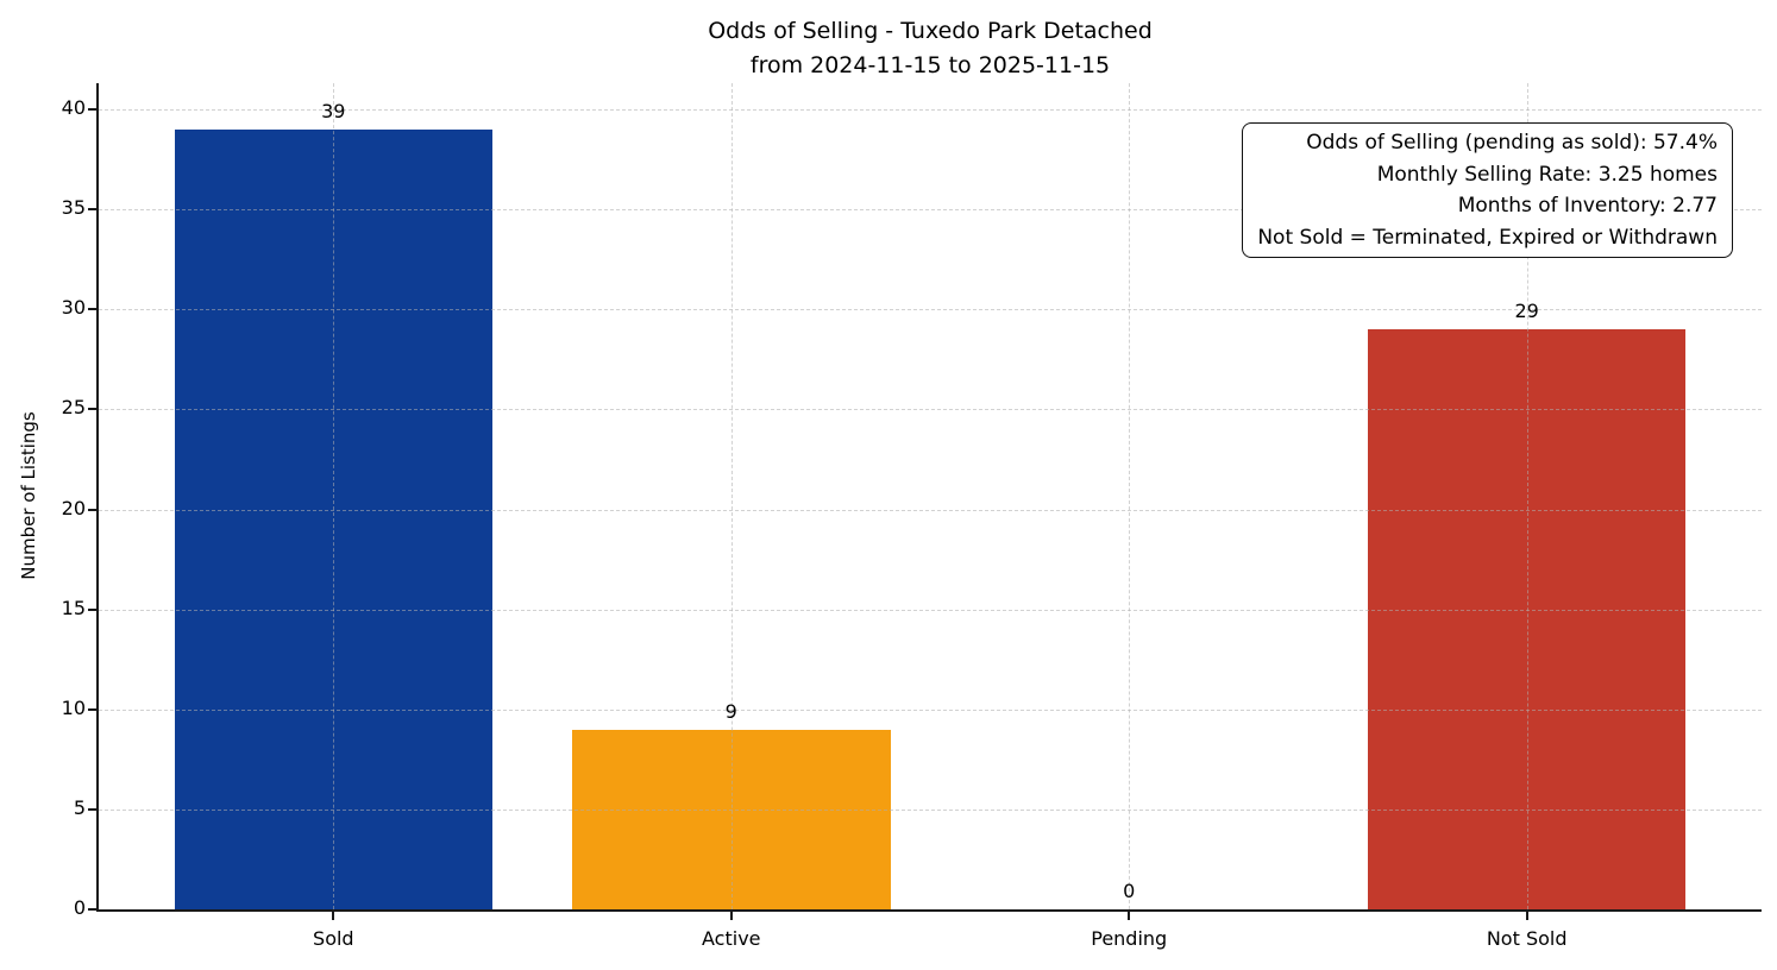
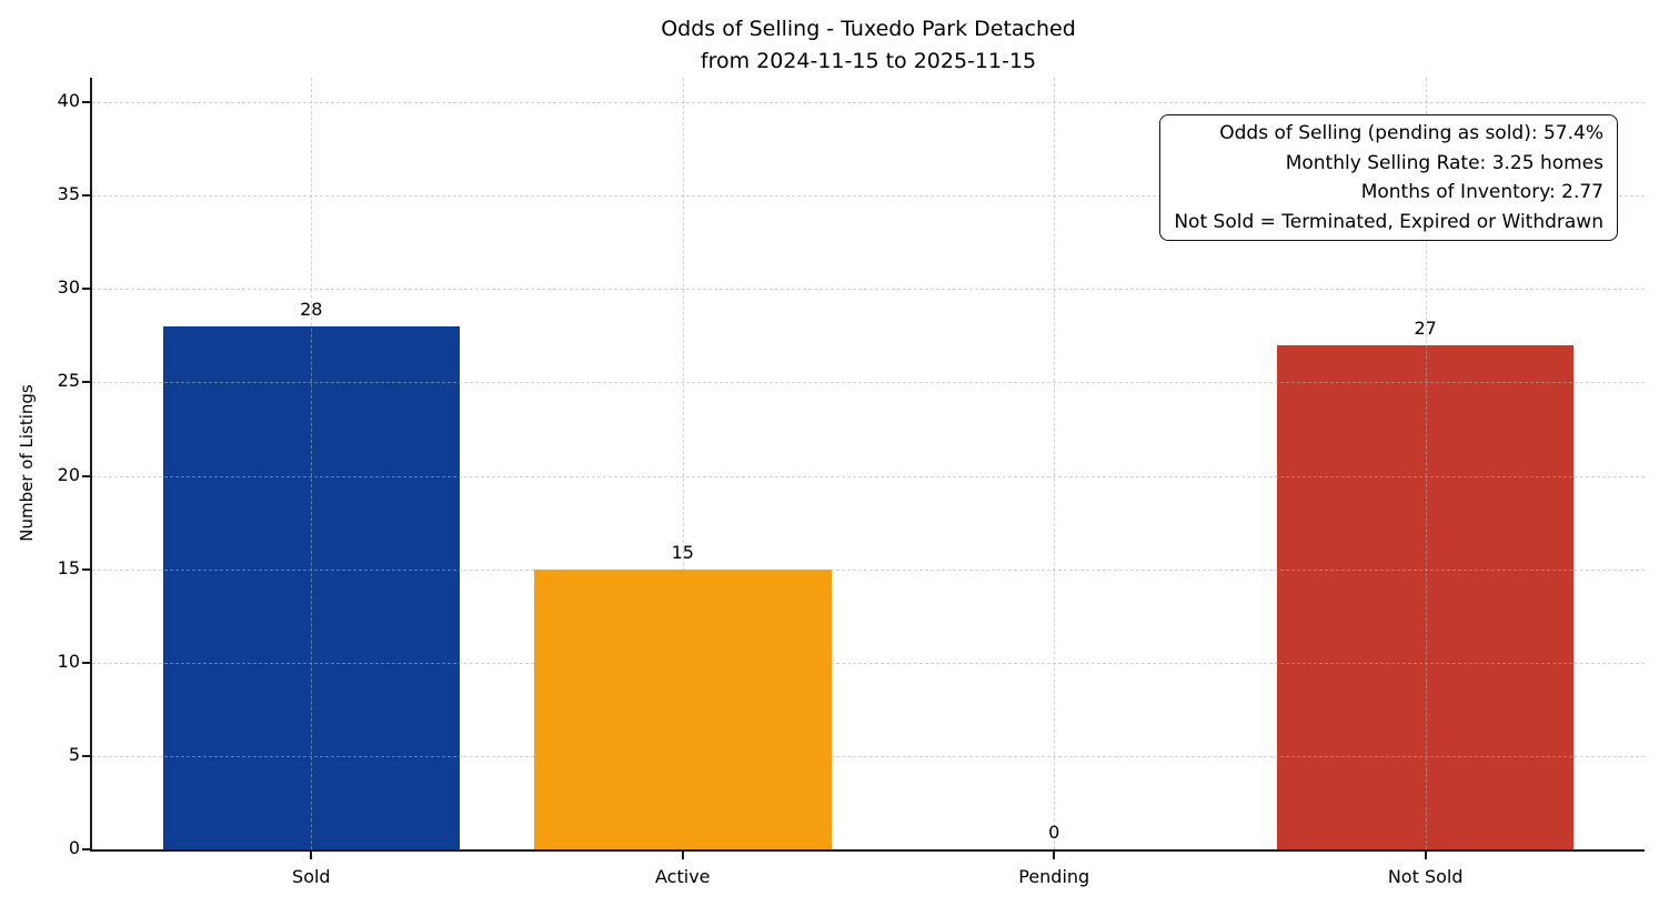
Sold: 39 -> 28
Active: 9 -> 15
Not Sold: 29 -> 27
